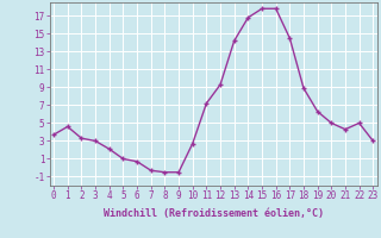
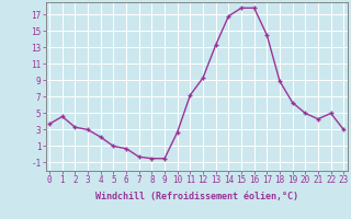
13: 14.2 -> 13.3
